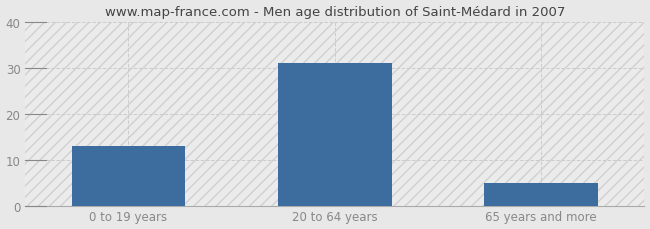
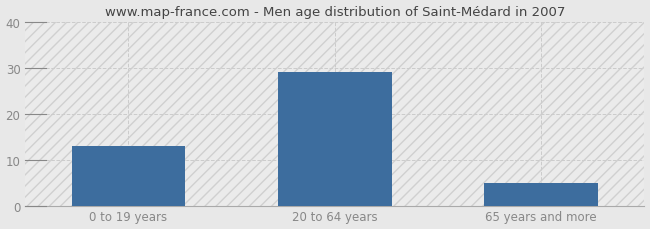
20 to 64 years: 31 -> 29
